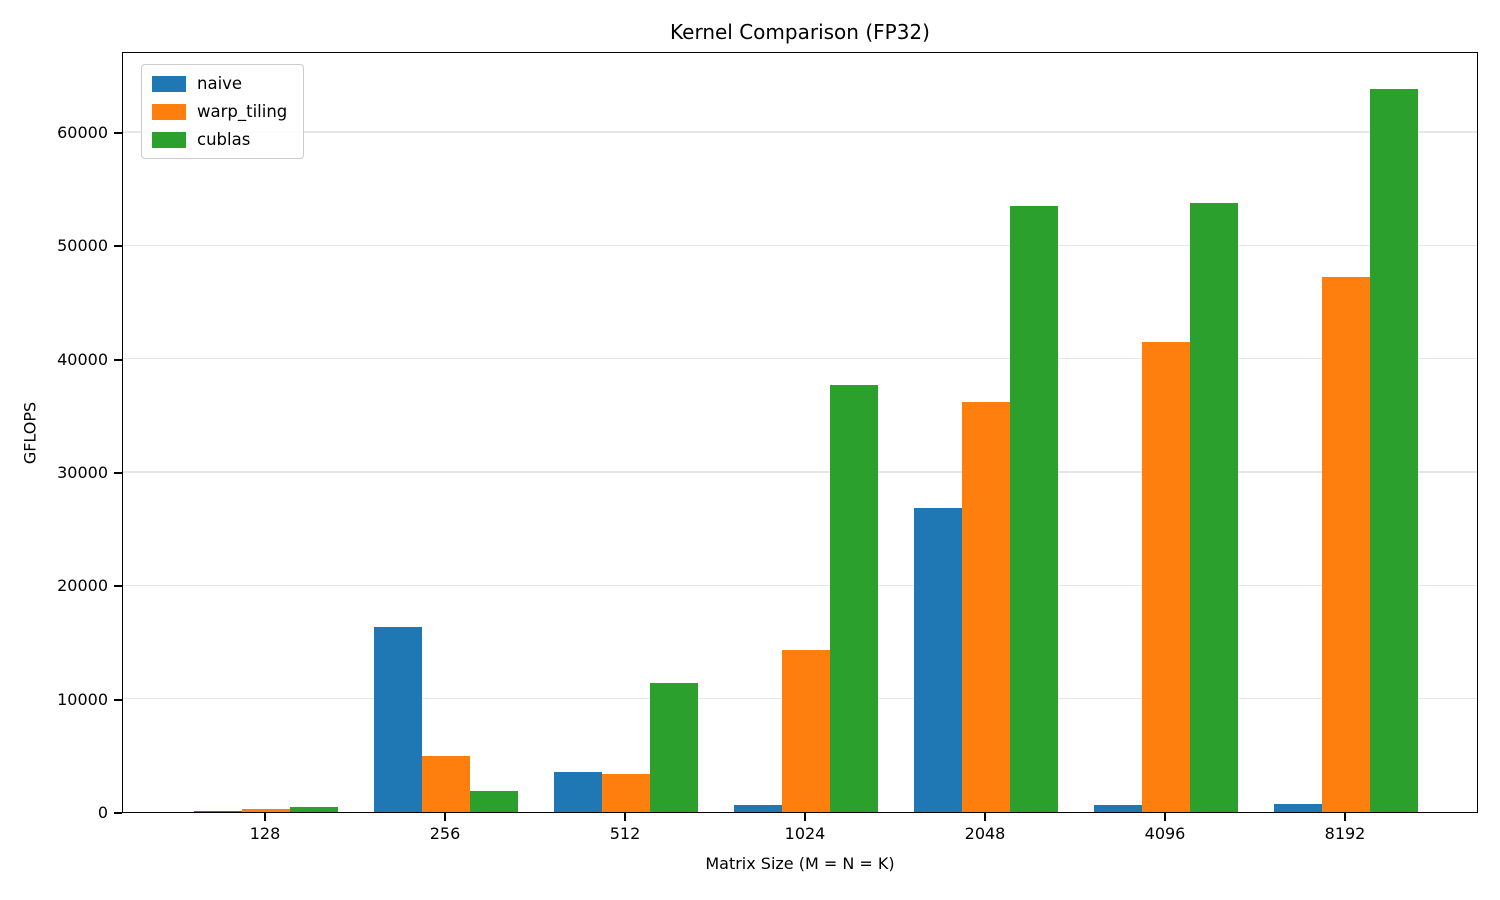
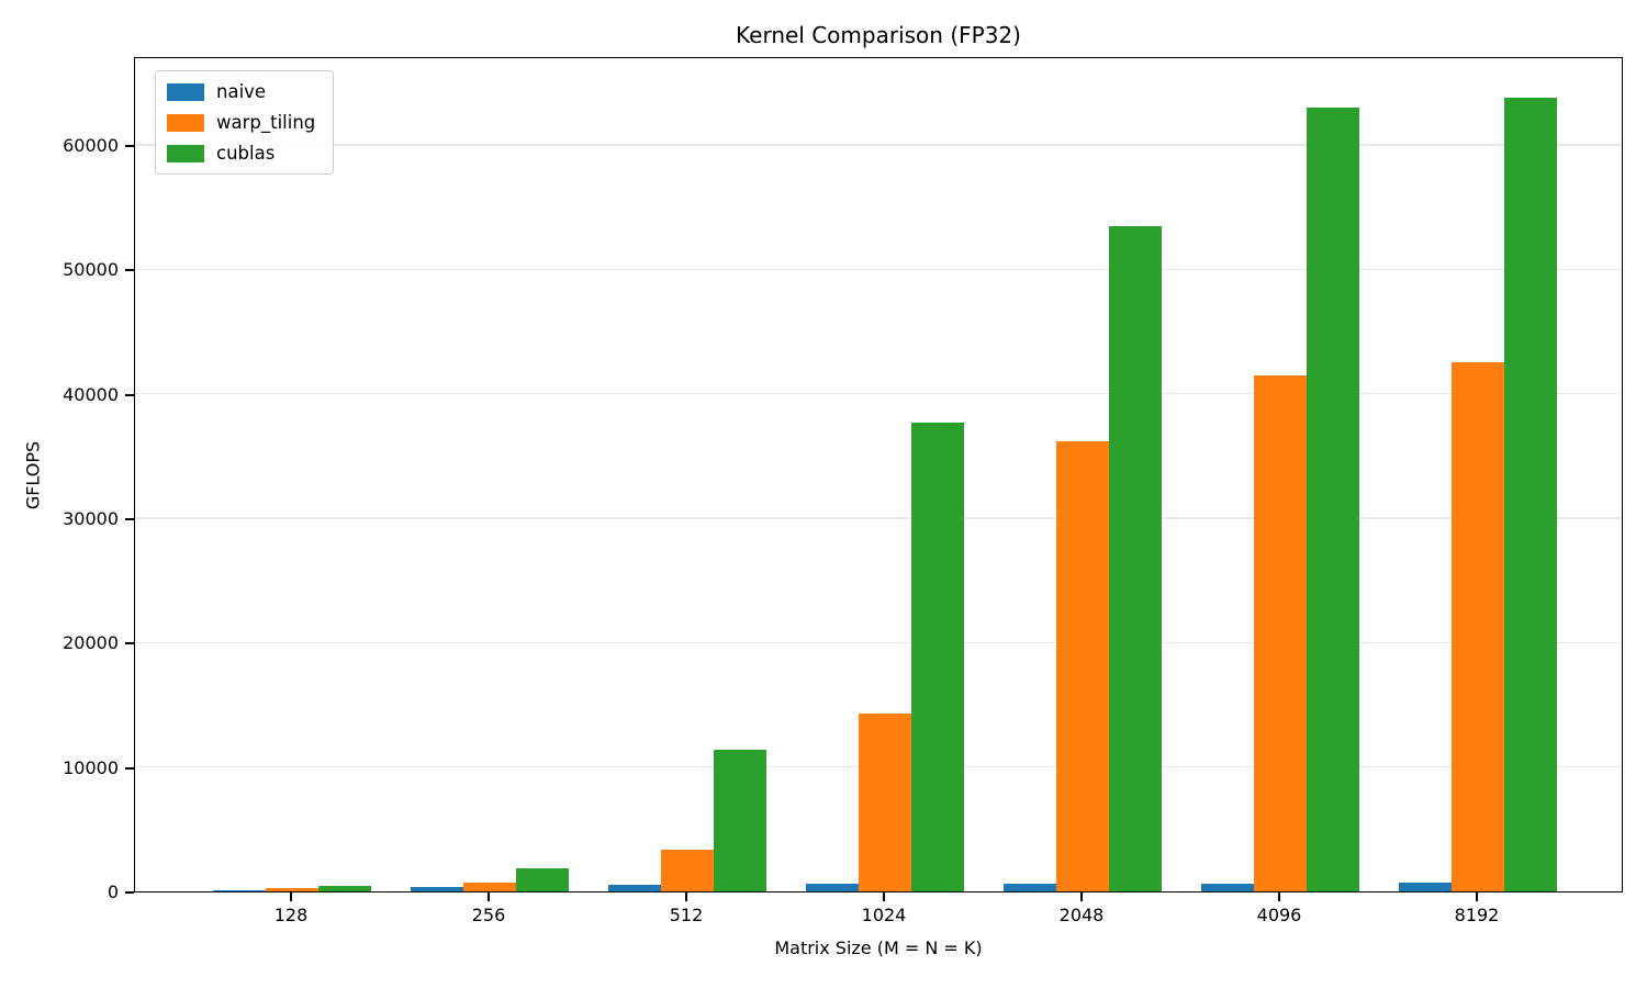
naive/256: 16300 -> 300
warp_tiling/256: 4900 -> 700
naive/512: 3500 -> 500
naive/2048: 26800 -> 600
cublas/4096: 53700 -> 63000
warp_tiling/8192: 47200 -> 42500
